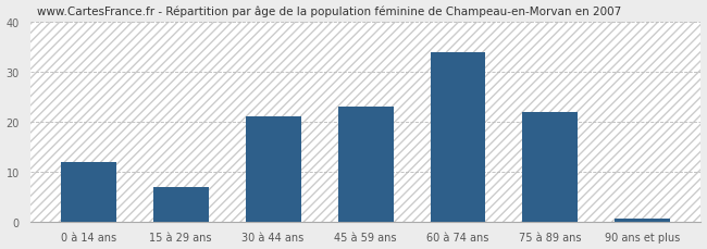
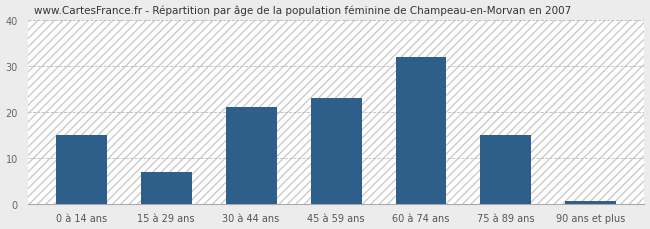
0 à 14 ans: 12.0 -> 15.0
60 à 74 ans: 34.0 -> 32.0
75 à 89 ans: 22.0 -> 15.0
